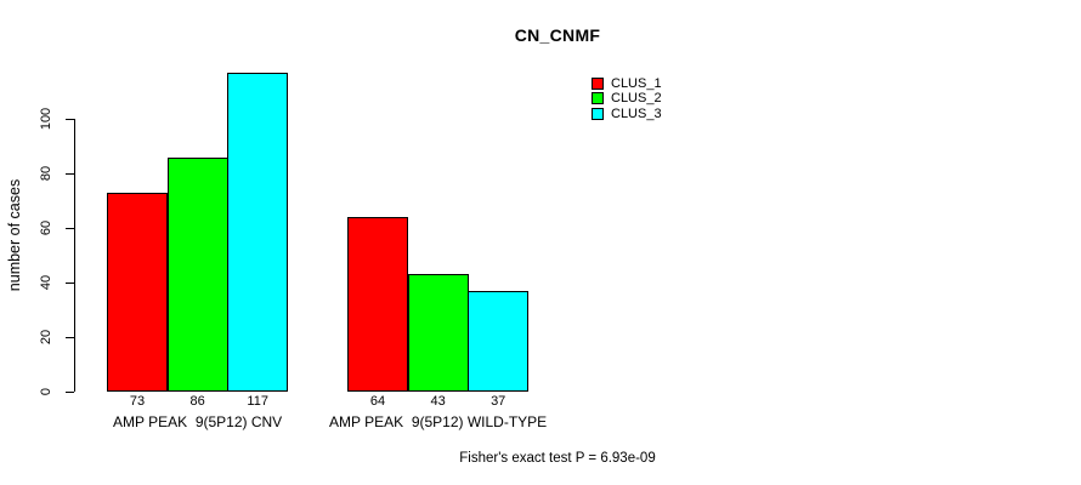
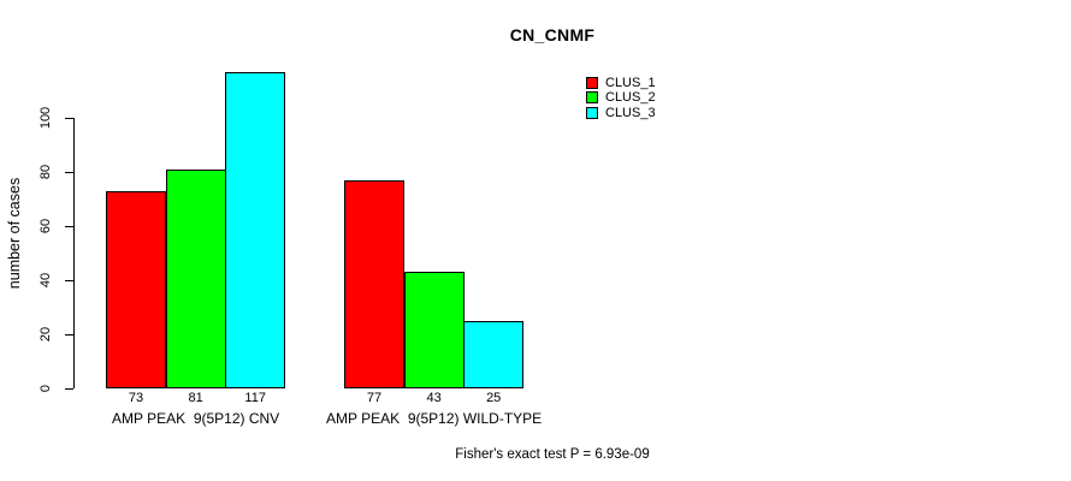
CLUS_2/AMP PEAK 9(5P12) CNV: 86 -> 81
CLUS_1/AMP PEAK 9(5P12) WILD-TYPE: 64 -> 77
CLUS_3/AMP PEAK 9(5P12) WILD-TYPE: 37 -> 25
